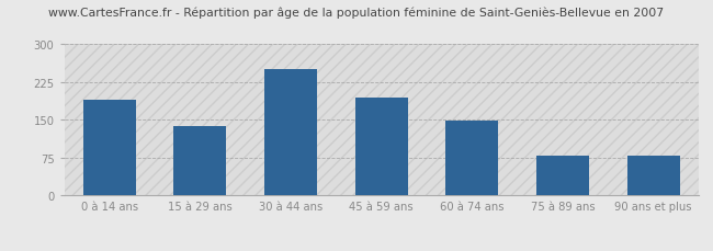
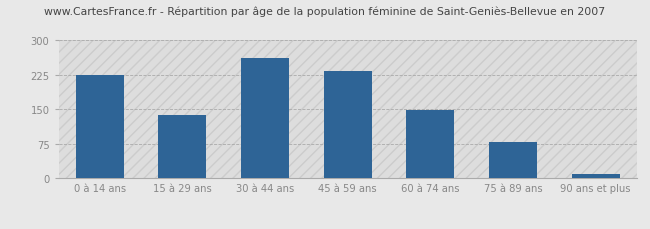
0 à 14 ans: 190 -> 225
30 à 44 ans: 250 -> 262
45 à 59 ans: 195 -> 233
90 ans et plus: 80 -> 10
